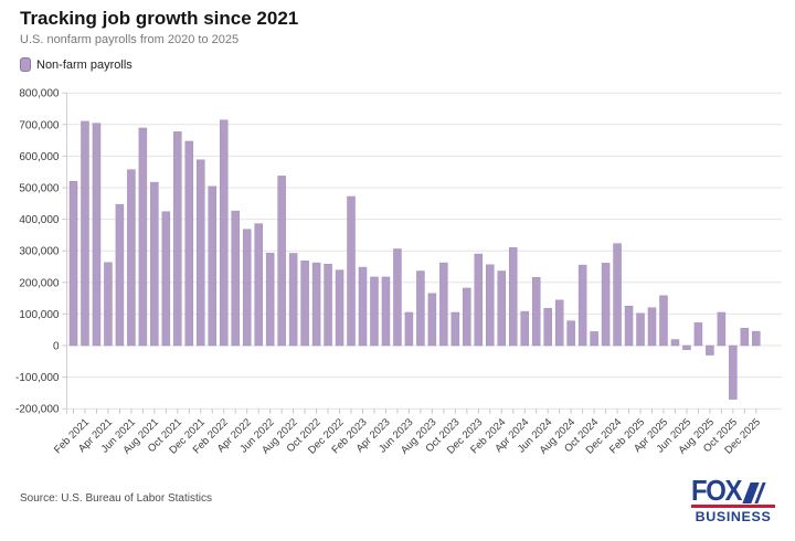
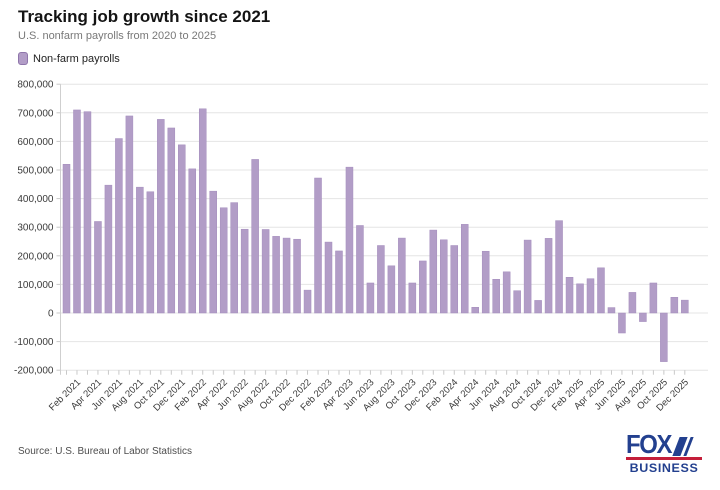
Apr 2021: 260000 -> 320000
Jun 2021: 560000 -> 610000
Aug 2021: 520000 -> 440000
Dec 2022: 240000 -> 80000
Apr 2023: 220000 -> 510000
Apr 2024: 110000 -> 20000
Jun 2025: -10000 -> -70000
